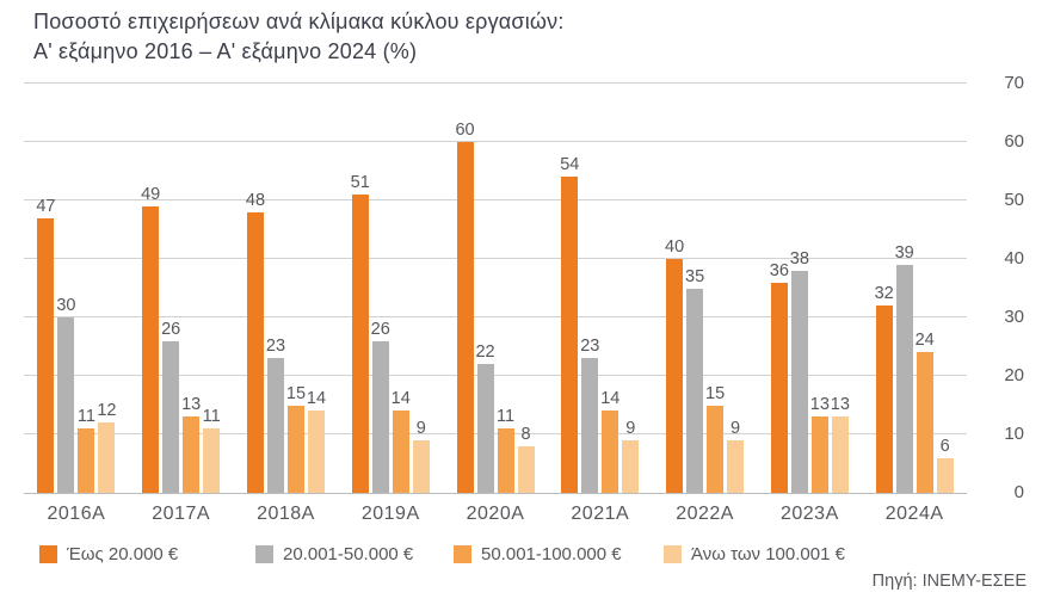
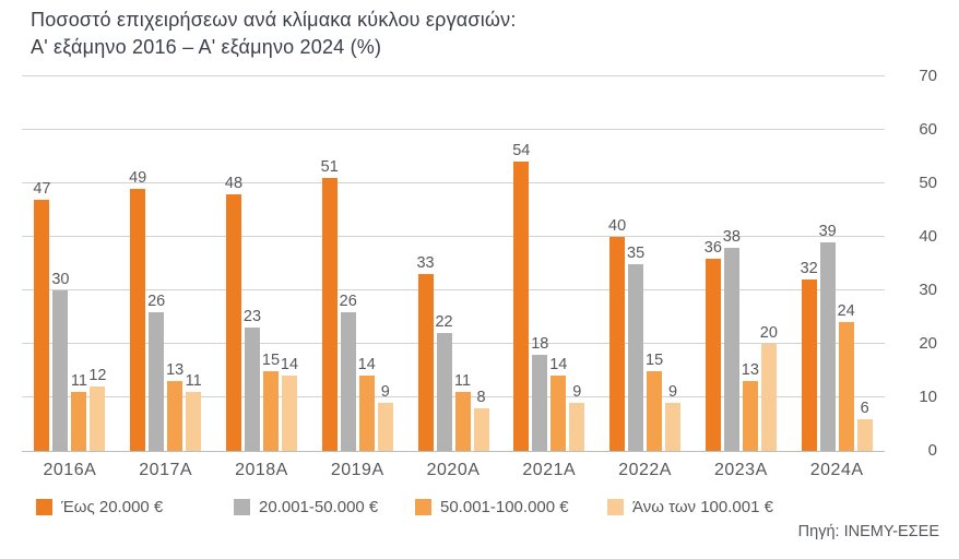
Έως 20.000 €/2020A: 60 -> 33
20.001-50.000 €/2021A: 23 -> 18
Άνω των 100.001 €/2023A: 13 -> 20
